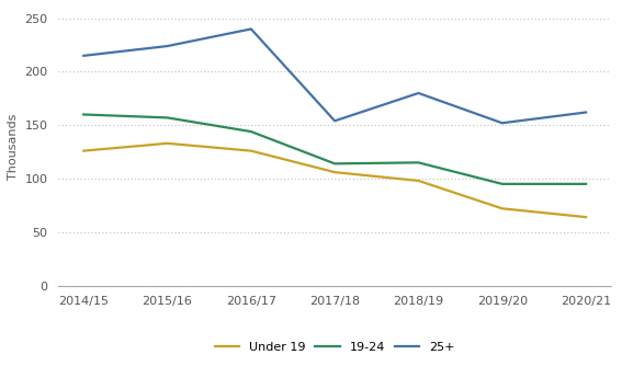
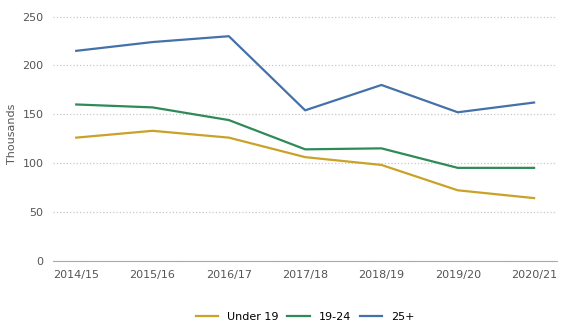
25+/2016/17: 240 -> 230
